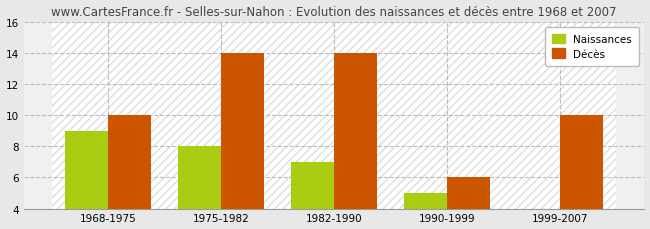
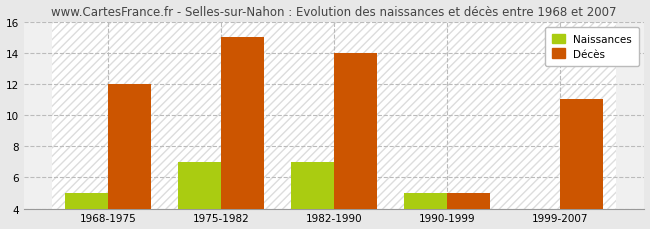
Naissances/1968-1975: 9 -> 5
Décès/1968-1975: 10 -> 12
Naissances/1975-1982: 8 -> 7
Décès/1975-1982: 14 -> 15
Décès/1990-1999: 6 -> 5
Décès/1999-2007: 10 -> 11
